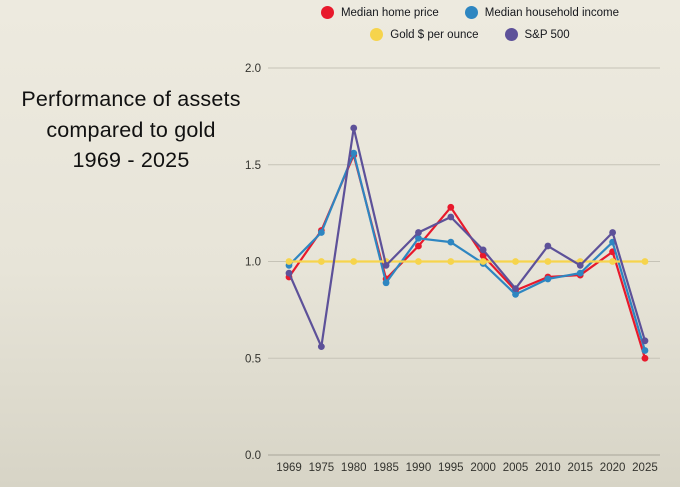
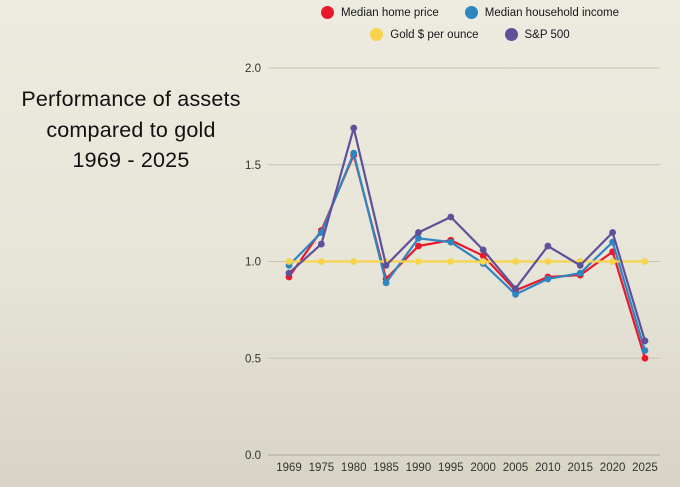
S&P 500/1975: 0.56 -> 1.09
Median home price/1995: 1.28 -> 1.11
